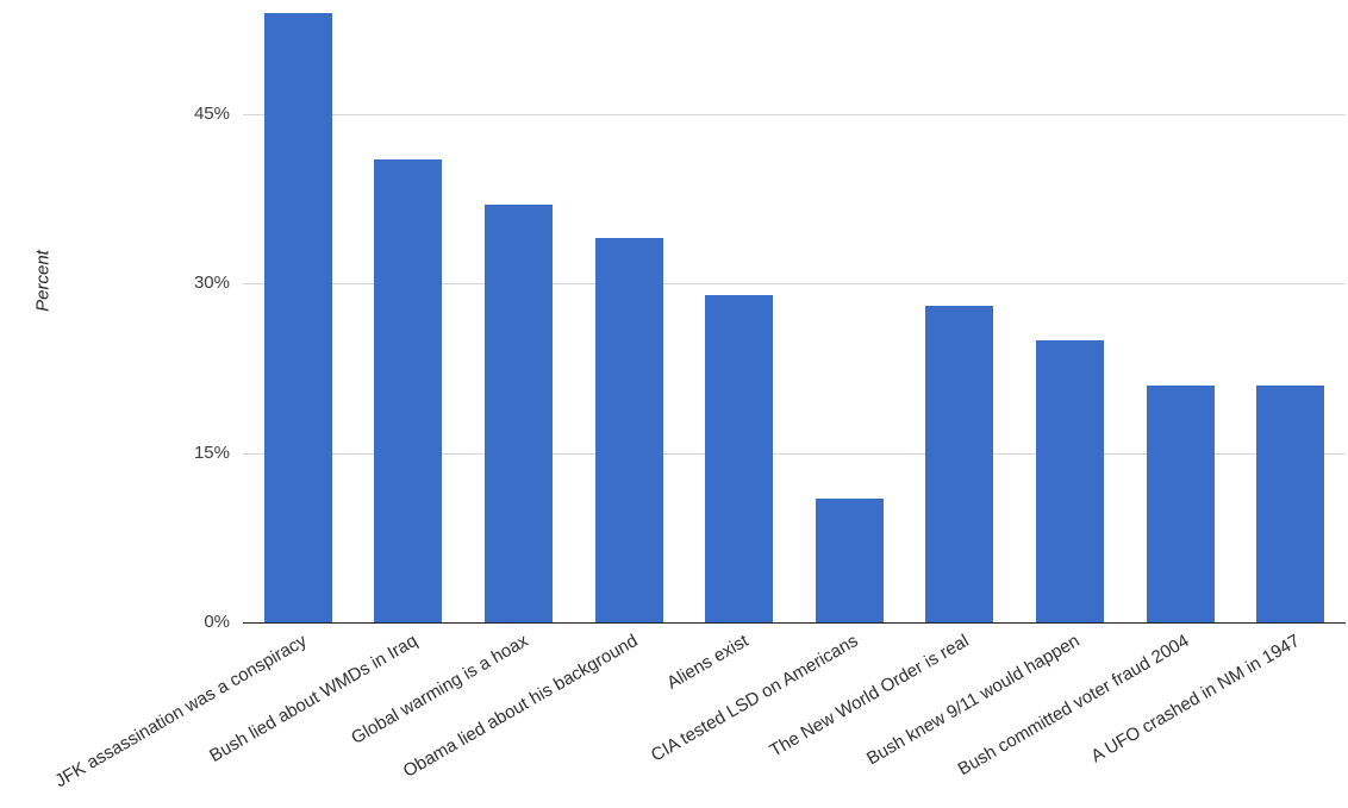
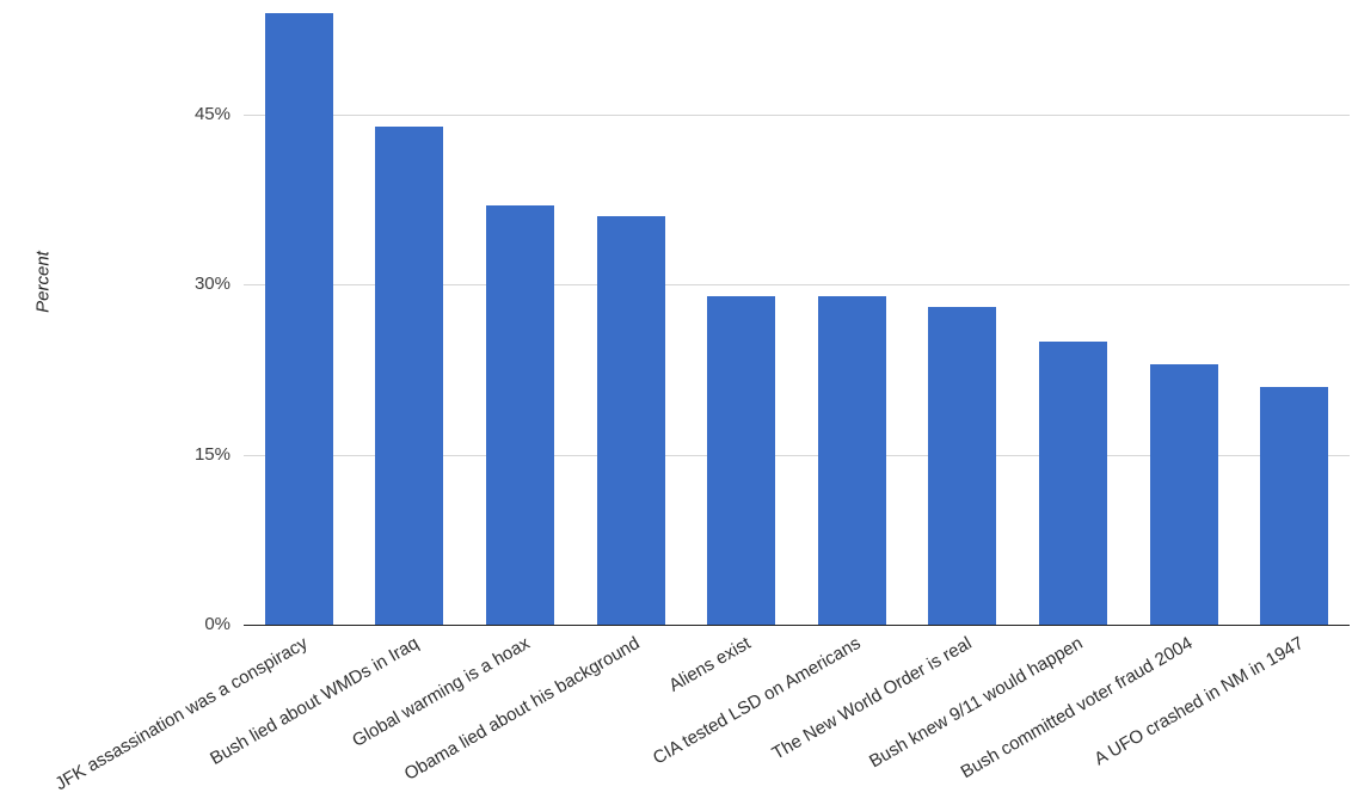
Bush lied about WMDs in Iraq: 41% -> 44%
Obama lied about his background: 34% -> 36%
CIA tested LSD on Americans: 11% -> 29%
Bush committed voter fraud 2004: 21% -> 23%
